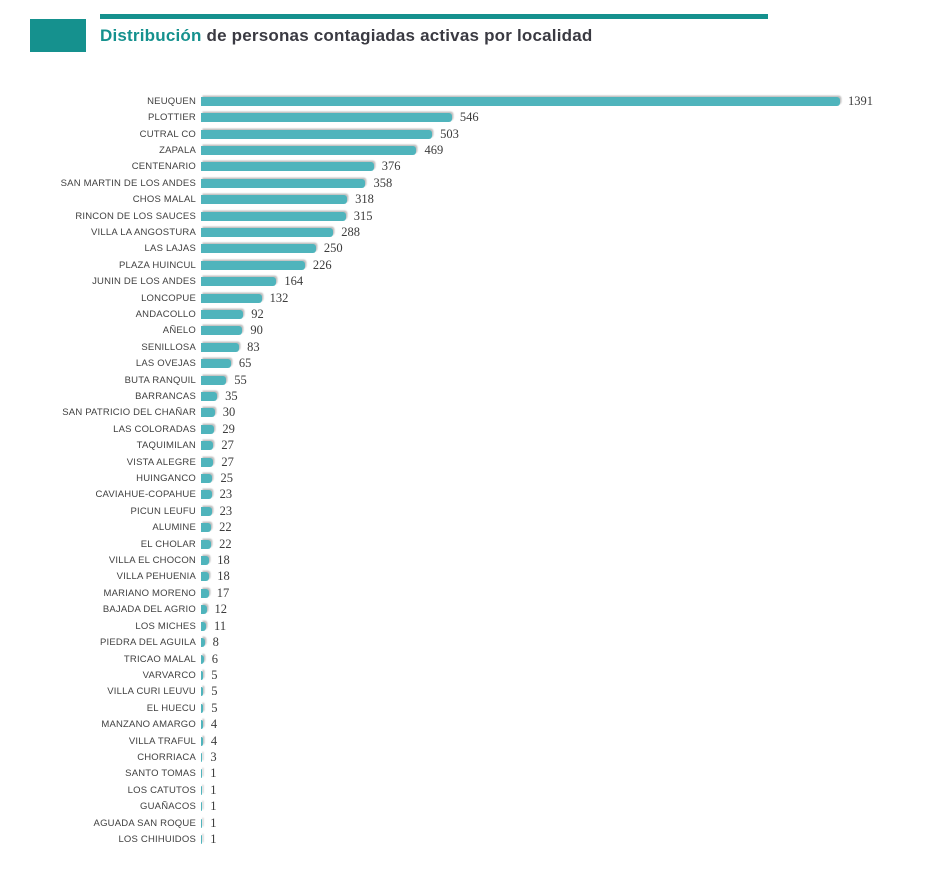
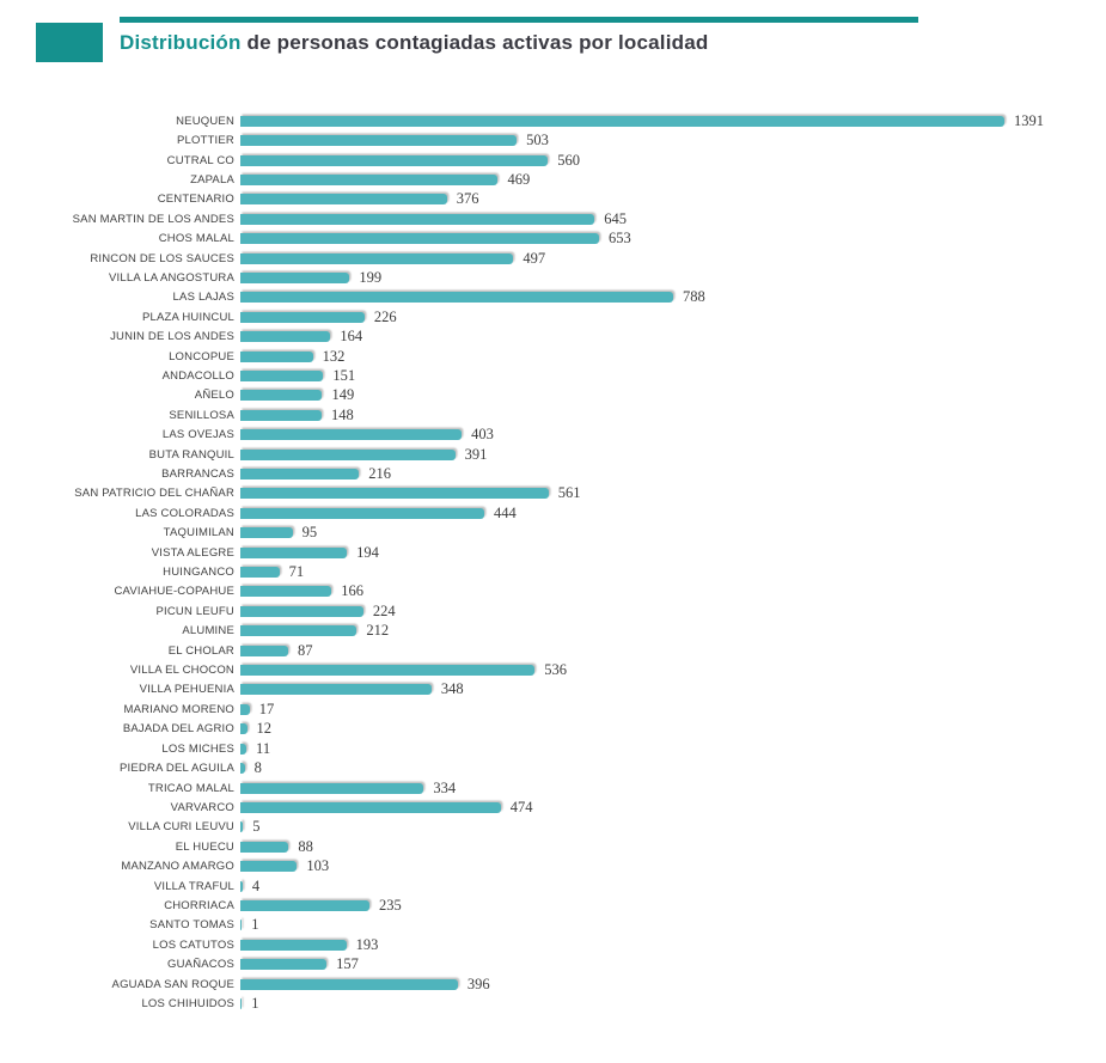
PLOTTIER: 546 -> 503
CUTRAL CO: 503 -> 560
SAN MARTIN DE LOS ANDES: 358 -> 645
CHOS MALAL: 318 -> 653
RINCON DE LOS SAUCES: 315 -> 497
VILLA LA ANGOSTURA: 288 -> 199
LAS LAJAS: 250 -> 788
ANDACOLLO: 92 -> 151
AÑELO: 90 -> 149
SENILLOSA: 83 -> 148
LAS OVEJAS: 65 -> 403
BUTA RANQUIL: 55 -> 391
BARRANCAS: 35 -> 216
SAN PATRICIO DEL CHAÑAR: 30 -> 561
LAS COLORADAS: 29 -> 444
TAQUIMILAN: 27 -> 95
VISTA ALEGRE: 27 -> 194
HUINGANCO: 25 -> 71
CAVIAHUE-COPAHUE: 23 -> 166
PICUN LEUFU: 23 -> 224
ALUMINE: 22 -> 212
EL CHOLAR: 22 -> 87
VILLA EL CHOCON: 18 -> 536
VILLA PEHUENIA: 18 -> 348
TRICAO MALAL: 6 -> 334
VARVARCO: 5 -> 474
EL HUECU: 5 -> 88
MANZANO AMARGO: 4 -> 103
CHORRIACA: 3 -> 235
LOS CATUTOS: 1 -> 193
GUAÑACOS: 1 -> 157
AGUADA SAN ROQUE: 1 -> 396
